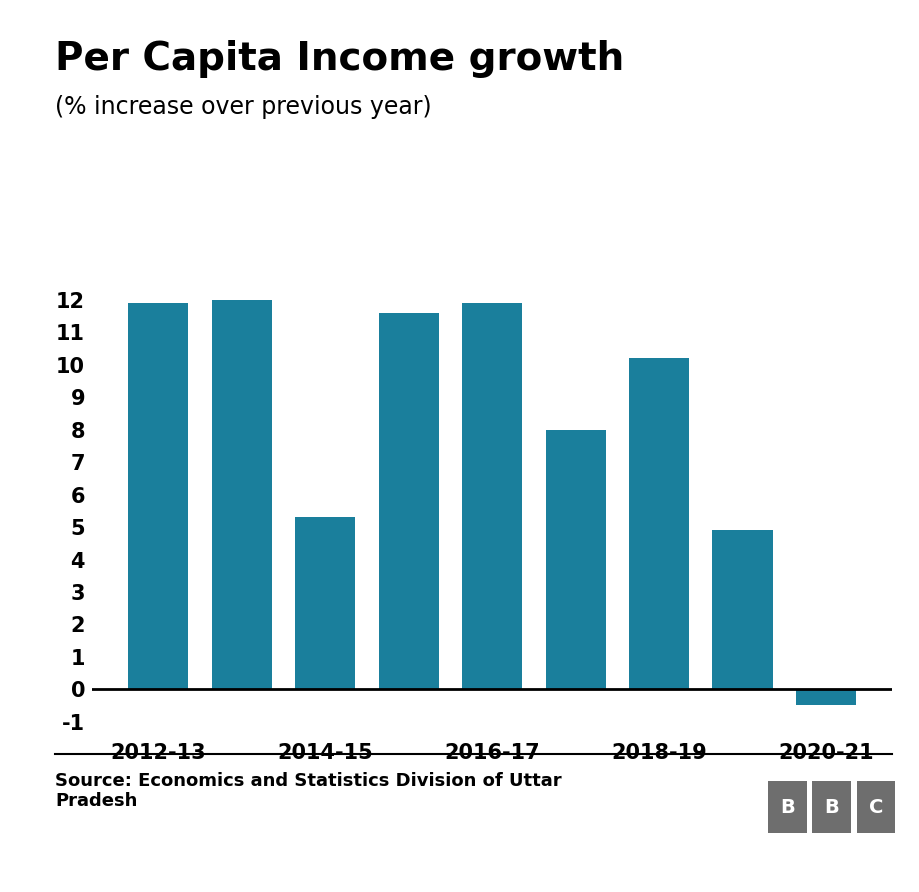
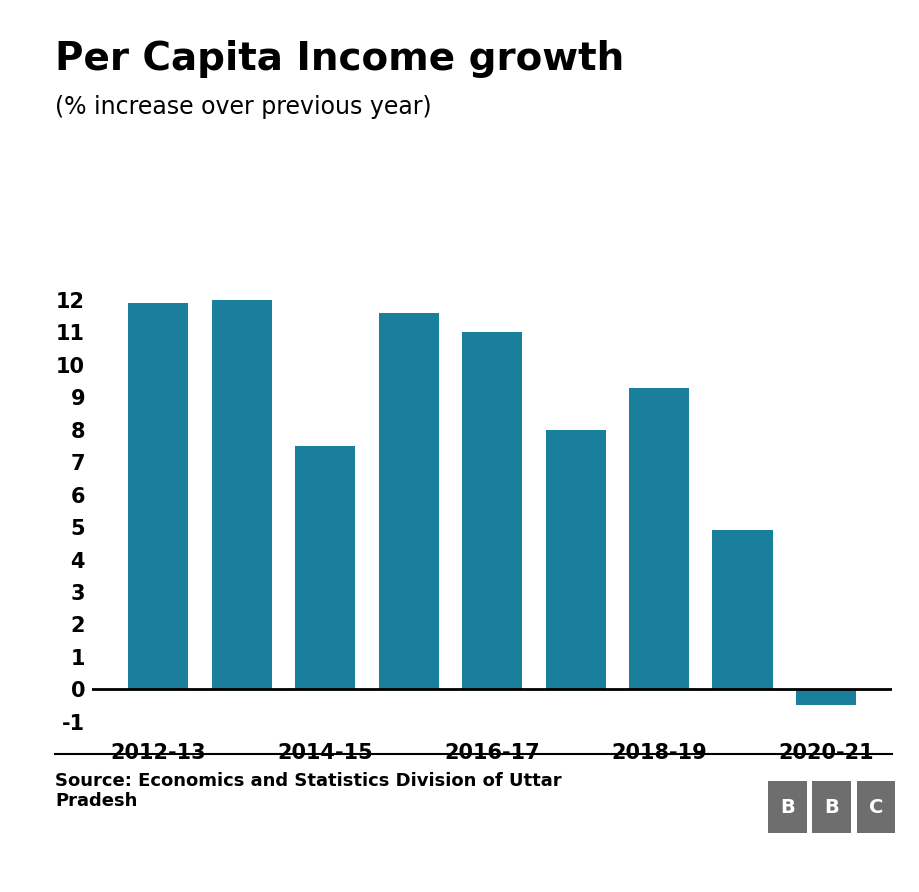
2014-15: 5.3 -> 7.5
2016-17: 11.9 -> 11.0
2018-19: 10.2 -> 9.3
